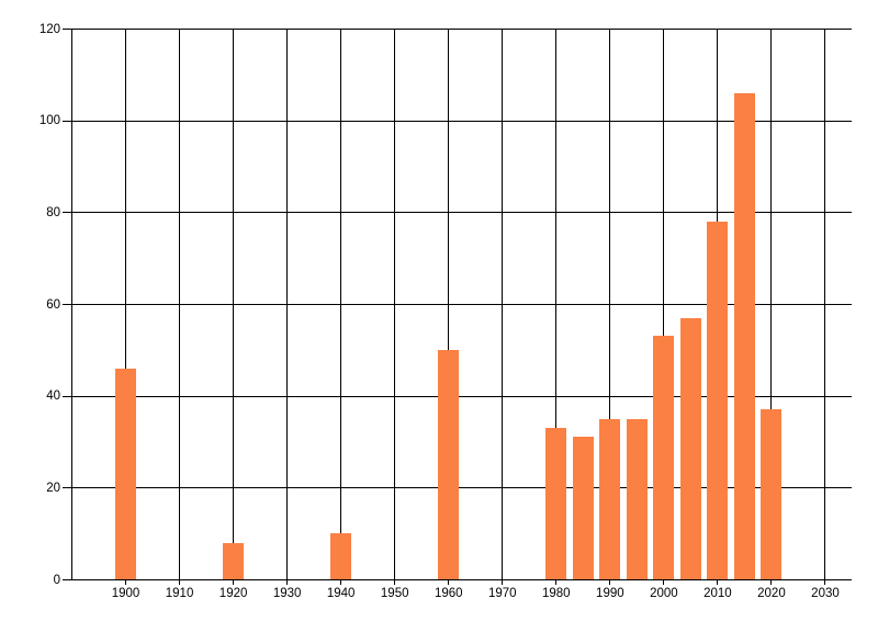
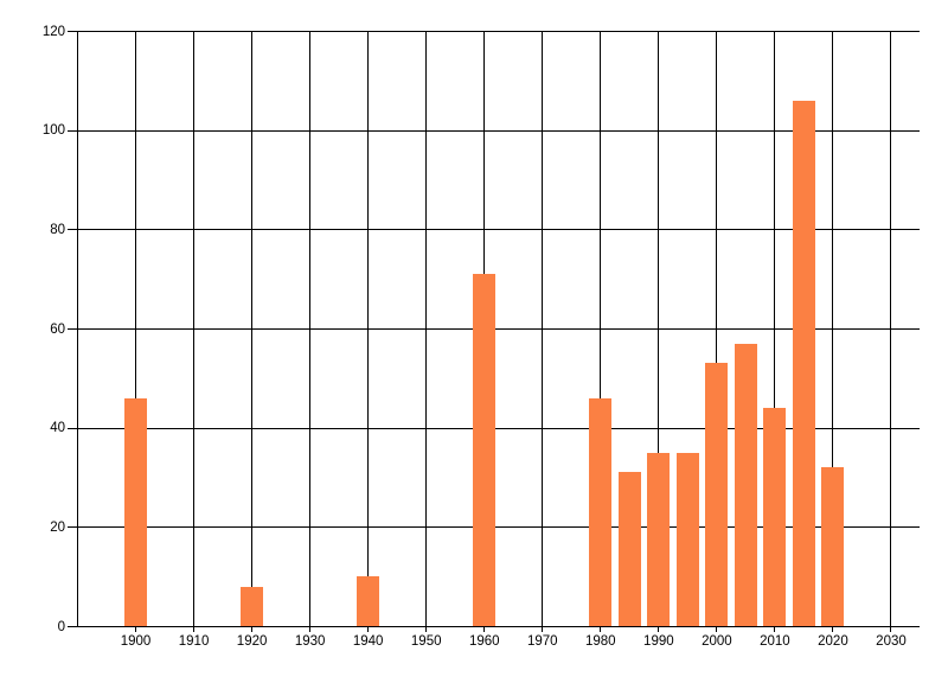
1960: 50 -> 71
1980: 33 -> 46
2010: 78 -> 44
2020: 37 -> 32
